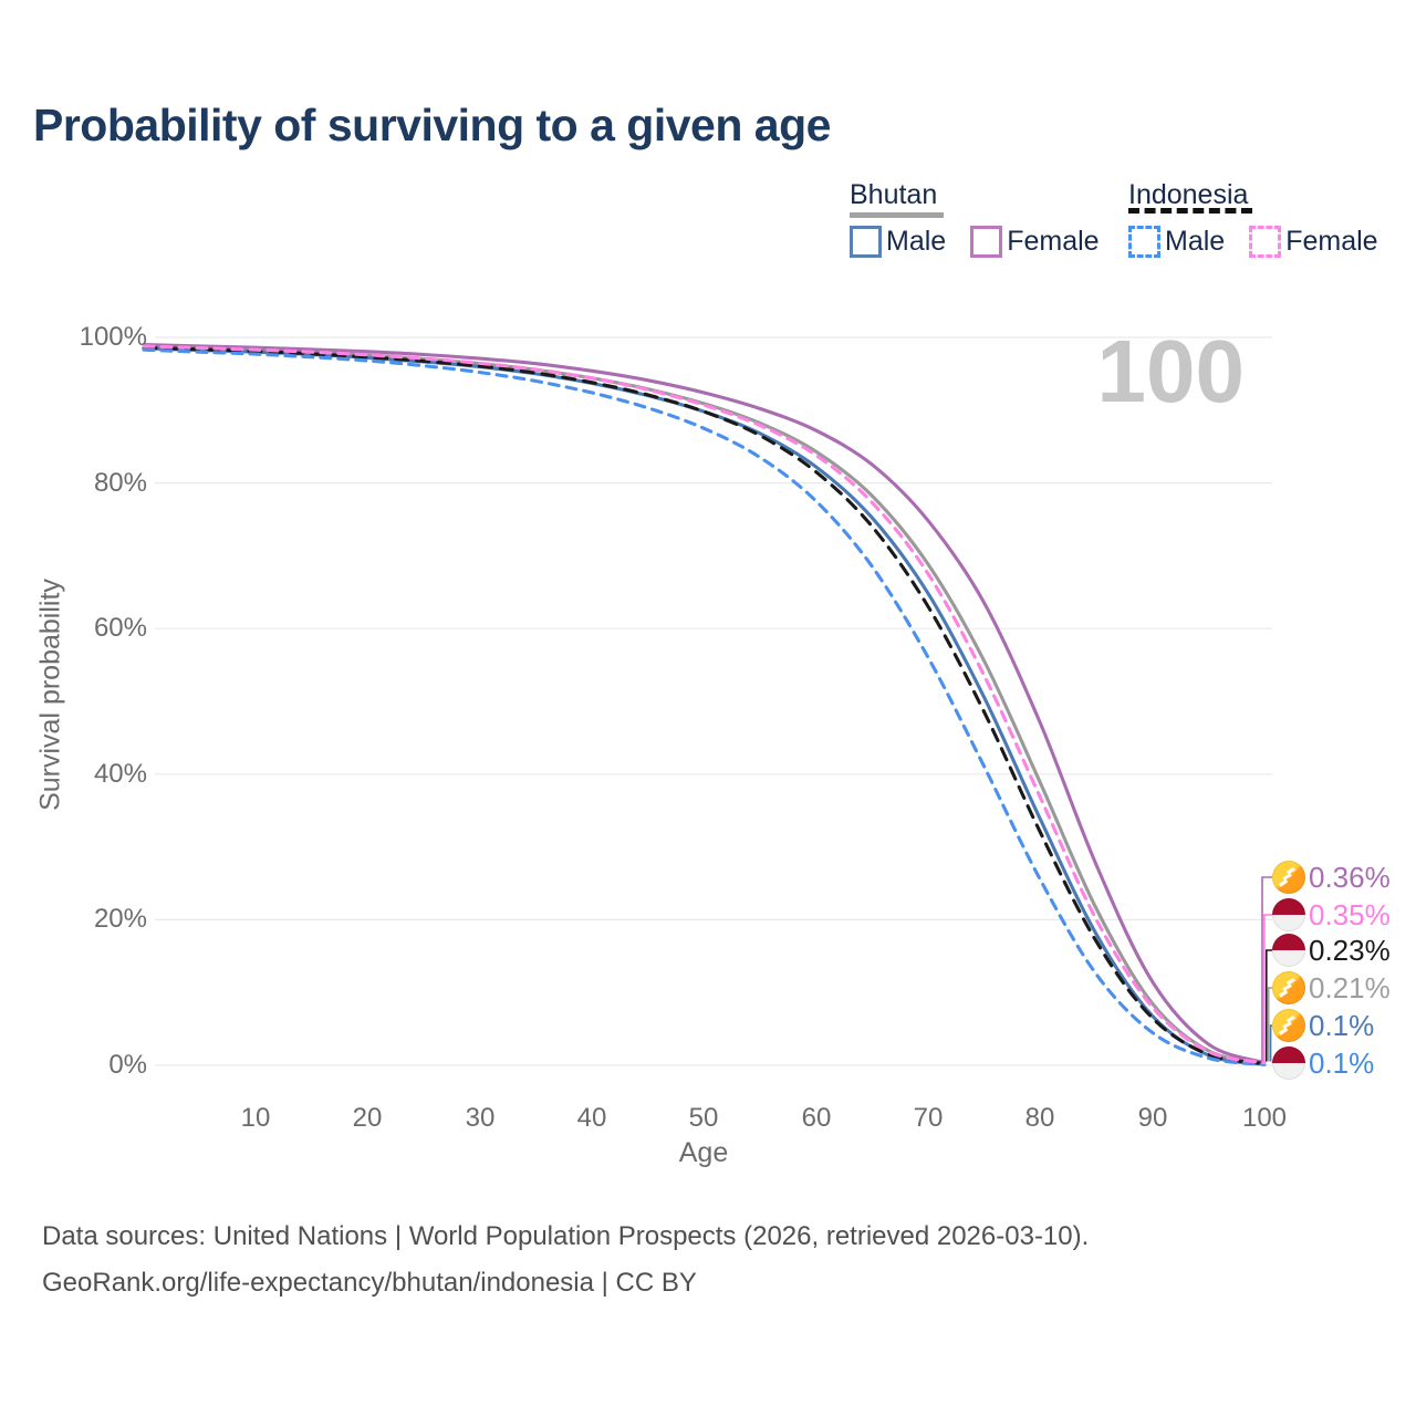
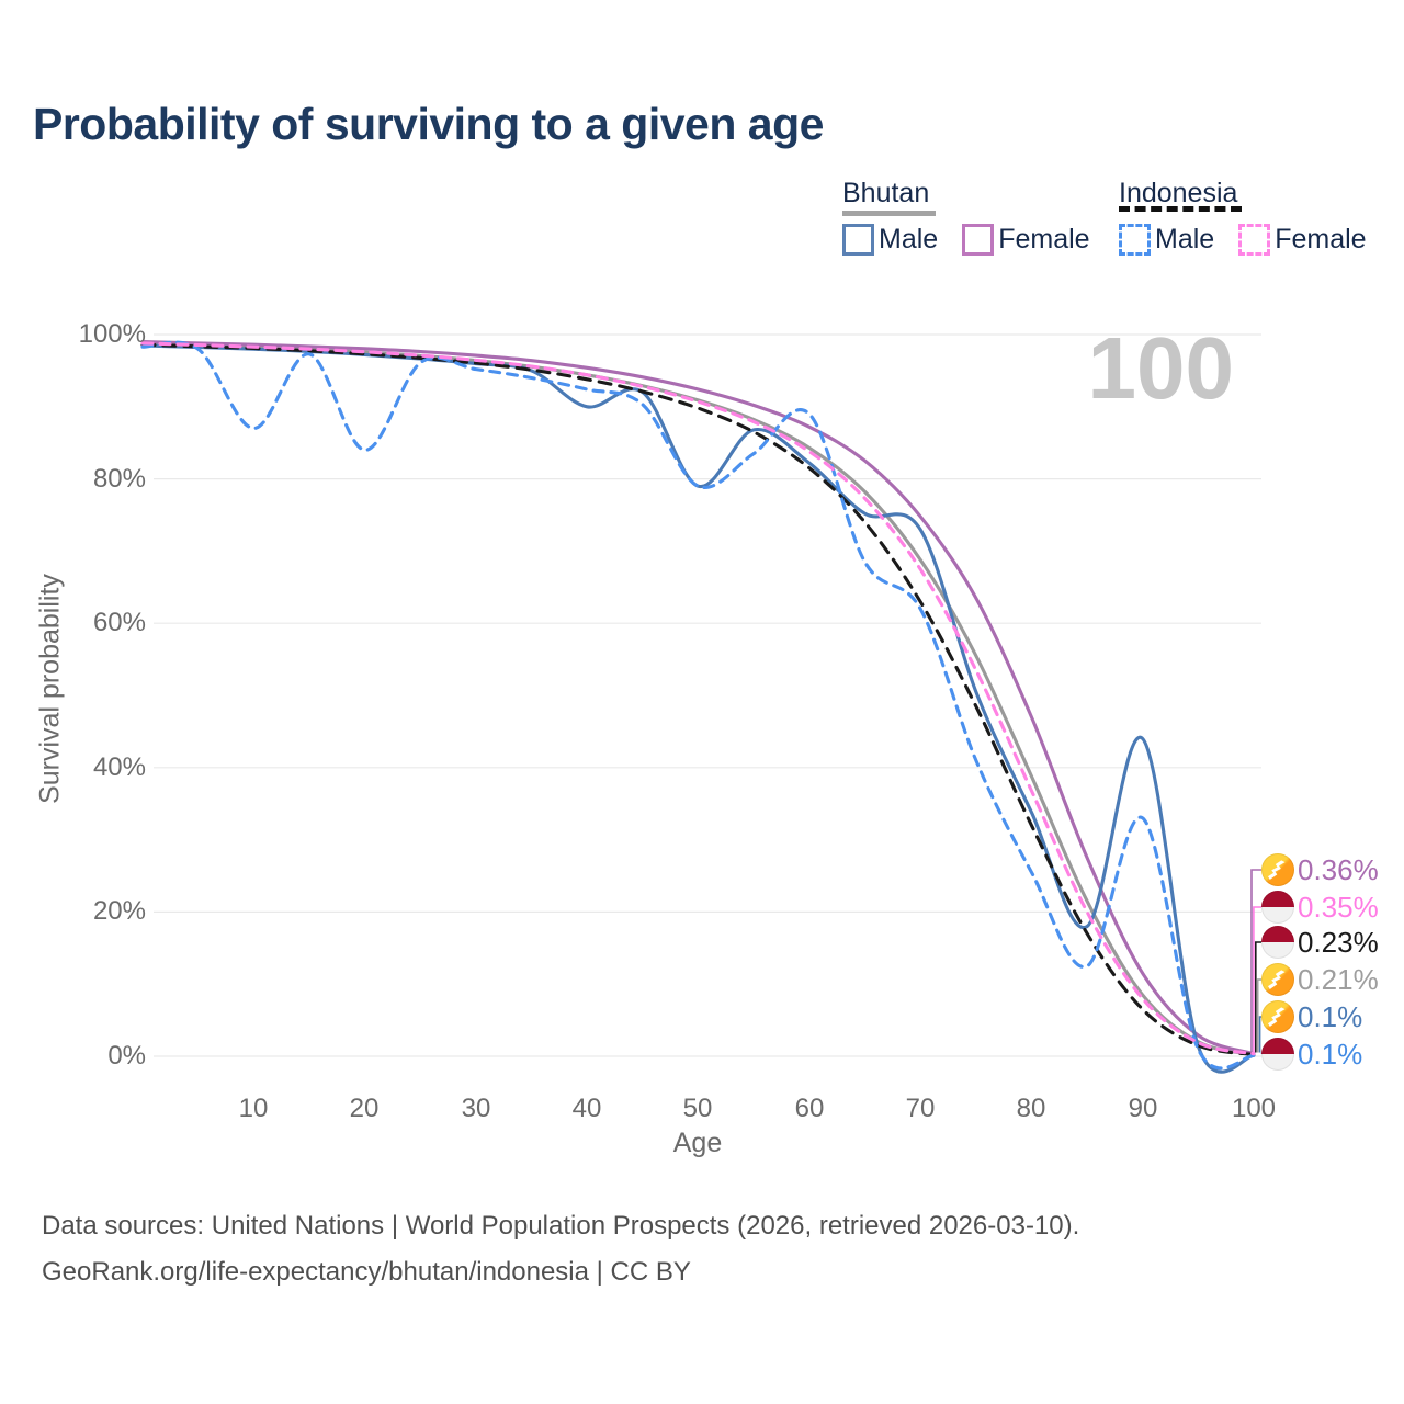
Indonesia Male/10: 98% -> 87%
Indonesia Male/20: 97% -> 84%
Bhutan Male/40: 94% -> 90%
Bhutan Male/50: 90% -> 79%
Indonesia Male/50: 88% -> 79%
Indonesia Male/60: 78% -> 89%
Bhutan Male/70: 65% -> 73%
Indonesia Male/70: 56% -> 62%
Bhutan Male/90: 7% -> 44%
Indonesia Male/90: 4% -> 33%
